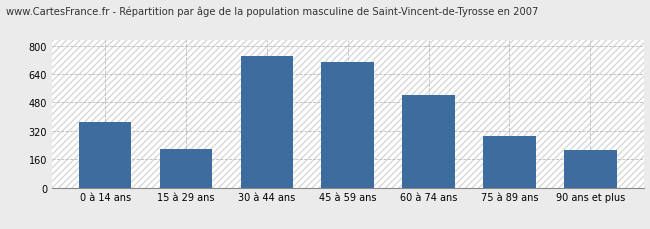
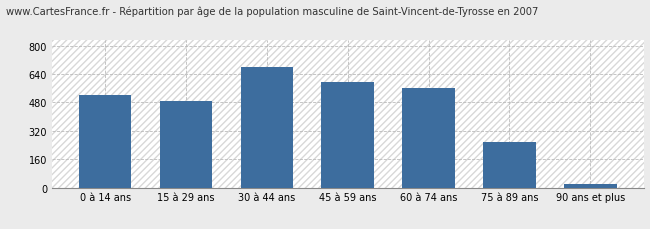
0 à 14 ans: 370 -> 520
15 à 29 ans: 220 -> 490
30 à 44 ans: 740 -> 680
45 à 59 ans: 710 -> 600
60 à 74 ans: 520 -> 560
75 à 89 ans: 290 -> 260
90 ans et plus: 210 -> 20
